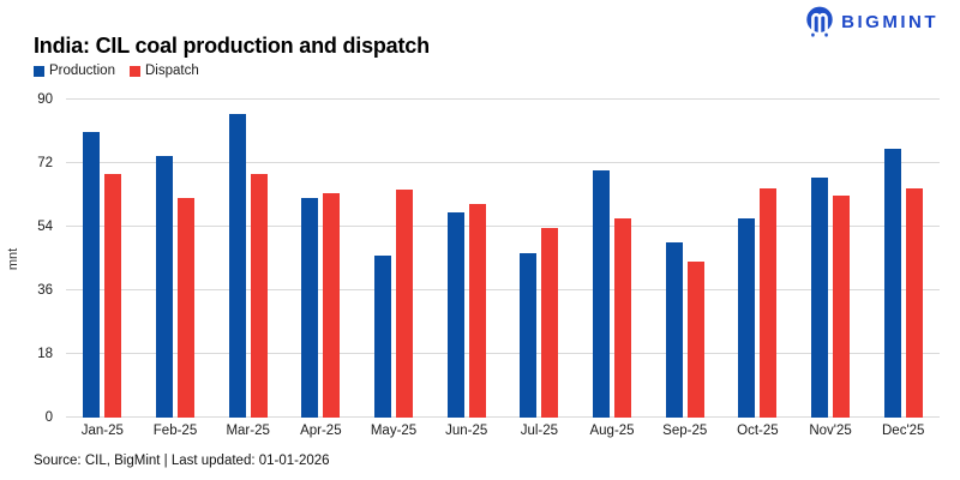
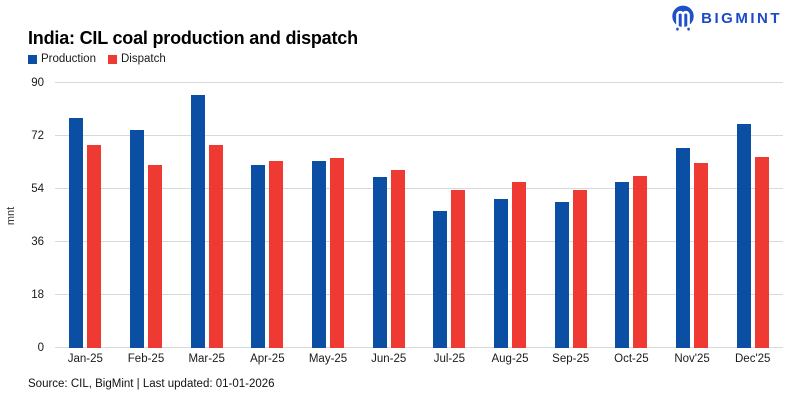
Production/Jan-25: 81 -> 78
Production/May-25: 46 -> 64
Production/Aug-25: 70 -> 50
Dispatch/Sep-25: 44 -> 54
Dispatch/Oct-25: 65 -> 58
